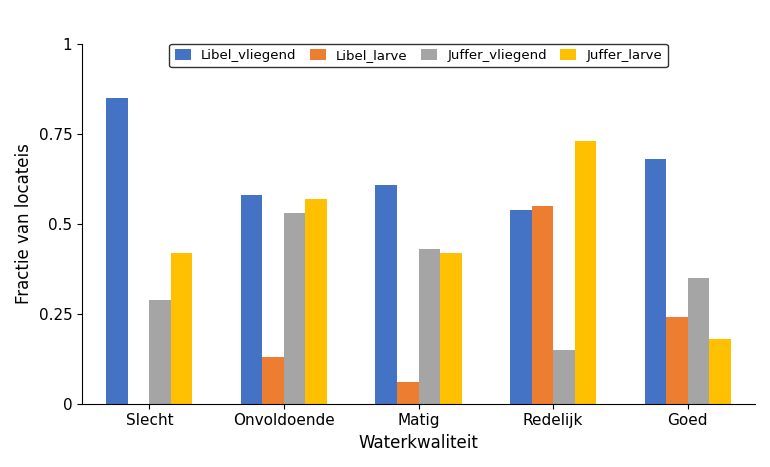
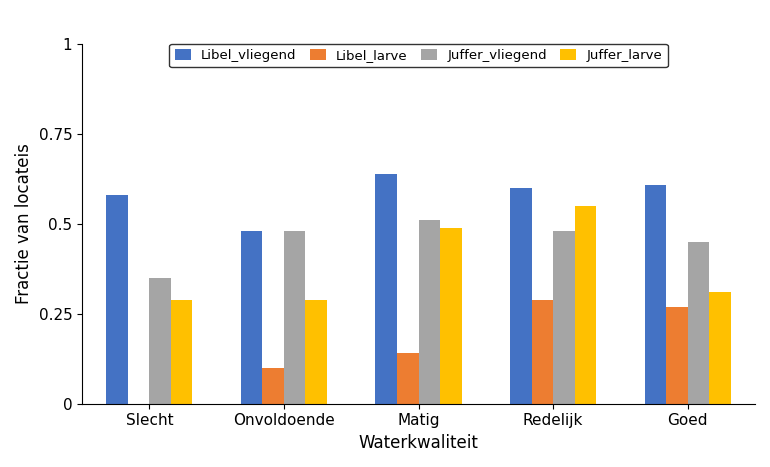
Libel_vliegend/Slecht: 0.85 -> 0.58
Juffer_vliegend/Slecht: 0.29 -> 0.35
Juffer_larve/Slecht: 0.42 -> 0.29
Libel_vliegend/Onvoldoende: 0.58 -> 0.48
Libel_larve/Onvoldoende: 0.13 -> 0.10
Juffer_vliegend/Onvoldoende: 0.53 -> 0.48
Juffer_larve/Onvoldoende: 0.57 -> 0.29
Libel_vliegend/Matig: 0.61 -> 0.64
Libel_larve/Matig: 0.06 -> 0.14
Juffer_vliegend/Matig: 0.43 -> 0.51
Juffer_larve/Matig: 0.42 -> 0.49
Libel_vliegend/Redelijk: 0.54 -> 0.60
Libel_larve/Redelijk: 0.55 -> 0.29
Juffer_vliegend/Redelijk: 0.15 -> 0.48
Juffer_larve/Redelijk: 0.73 -> 0.55
Libel_vliegend/Goed: 0.68 -> 0.61
Libel_larve/Goed: 0.24 -> 0.27
Juffer_vliegend/Goed: 0.35 -> 0.45
Juffer_larve/Goed: 0.18 -> 0.31
